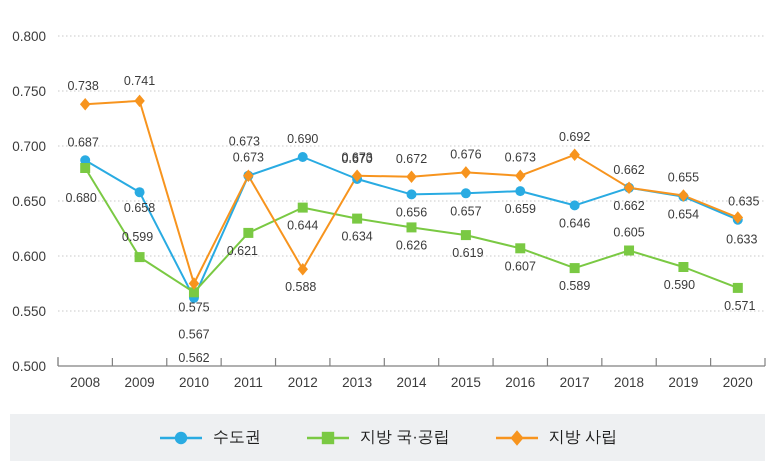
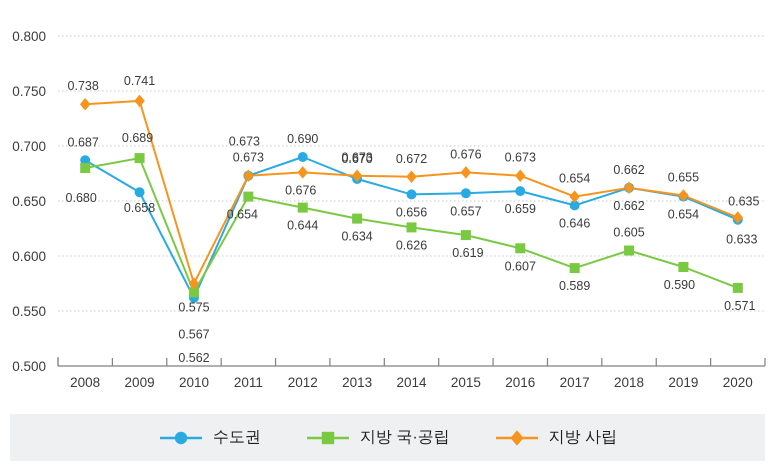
지방 국·공립/2009: 0.599 -> 0.689
지방 국·공립/2011: 0.621 -> 0.654
지방 사립/2012: 0.588 -> 0.676
지방 사립/2017: 0.692 -> 0.654
